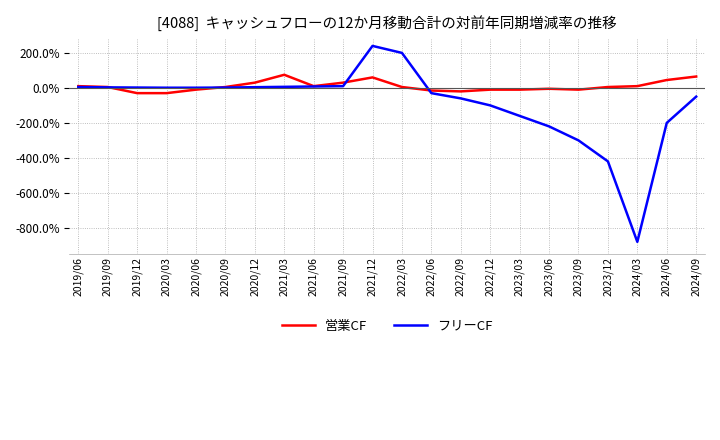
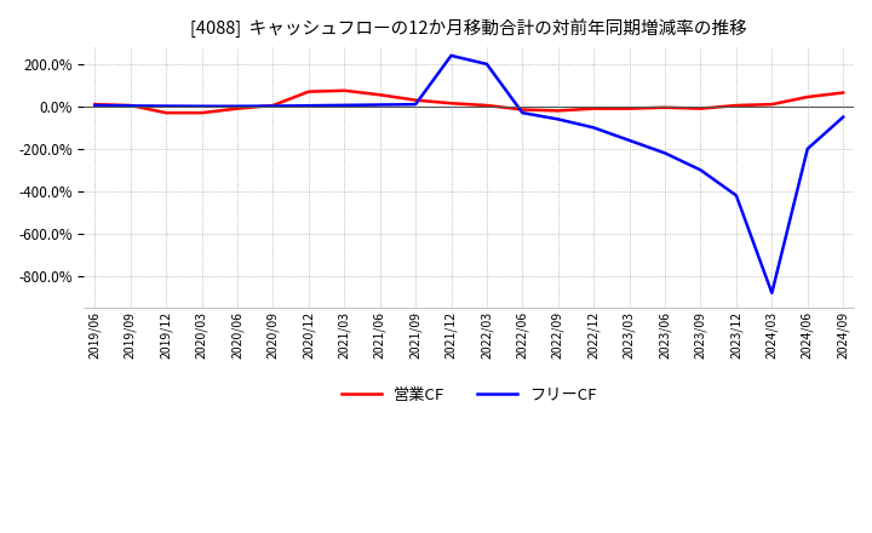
営業CF/2020/12: 30% -> 70%
営業CF/2021/06: 10% -> 60%
営業CF/2021/12: 60% -> 20%
